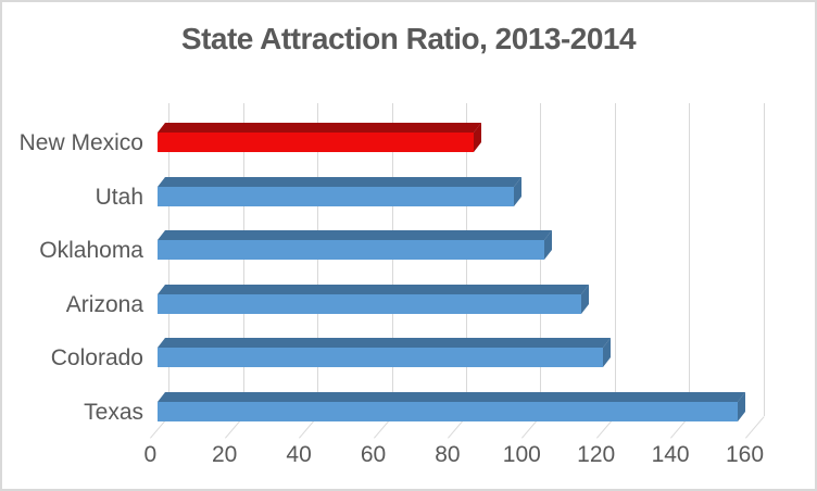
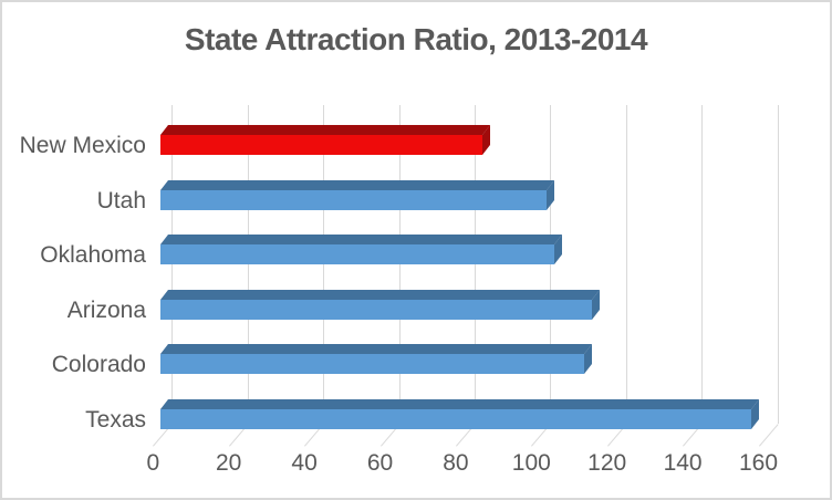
Utah: 96 -> 102
Colorado: 120 -> 112
